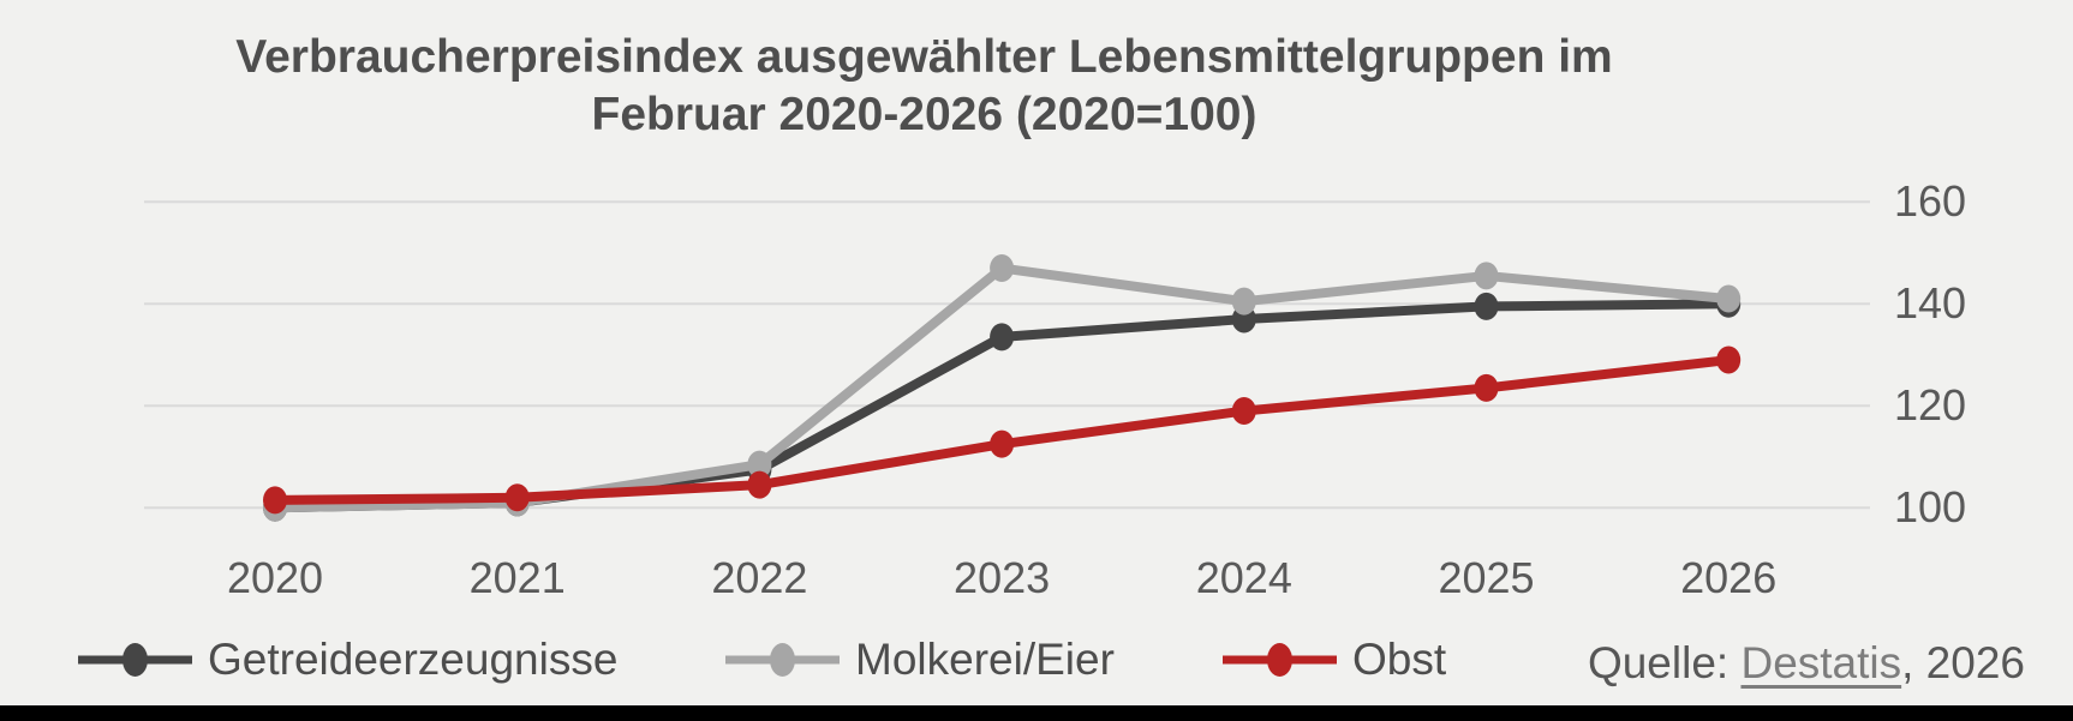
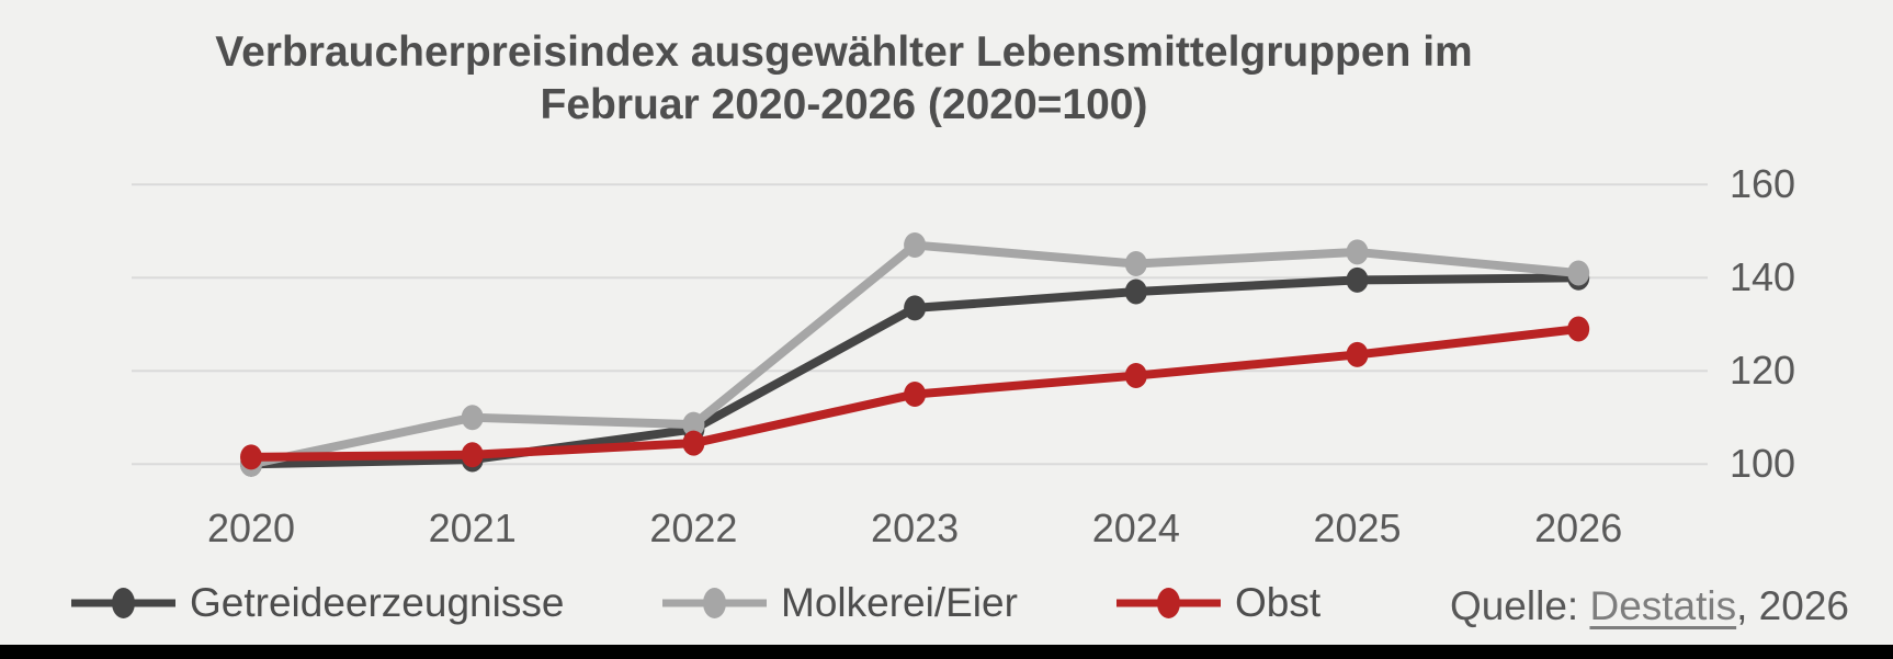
Molkerei/Eier/2021: 101 -> 110
Obst/2023: 112 -> 115
Molkerei/Eier/2024: 140 -> 143
